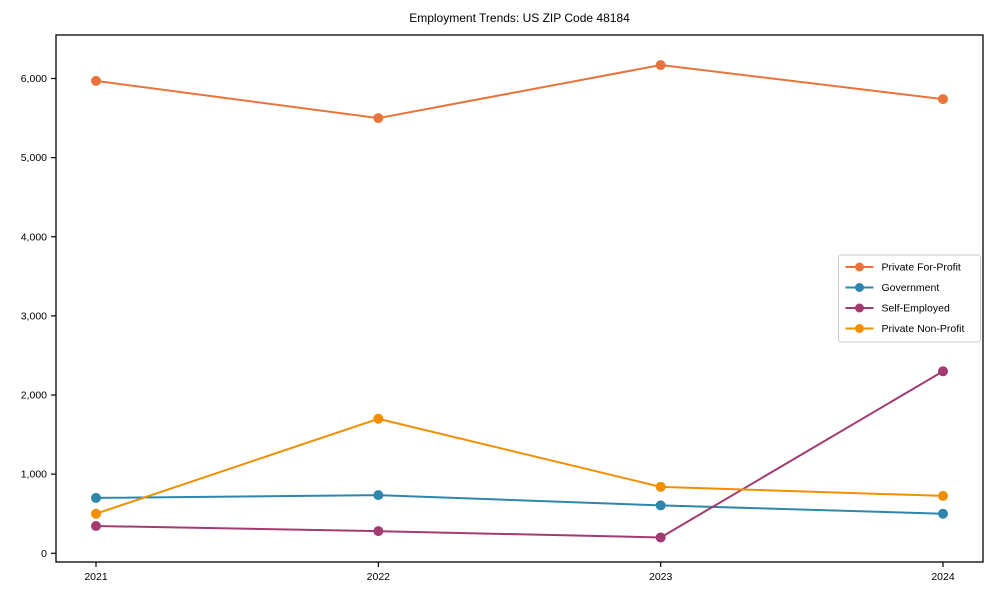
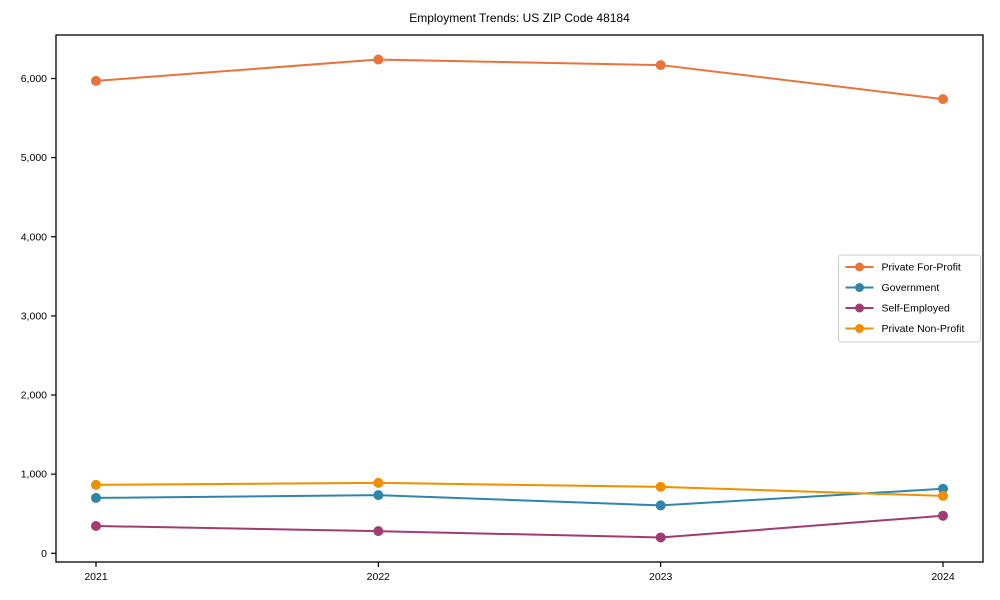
Private Non-Profit/2021: 500 -> 900
Private For-Profit/2022: 5500 -> 6200
Private Non-Profit/2022: 1700 -> 900
Government/2024: 500 -> 800
Self-Employed/2024: 2300 -> 500
